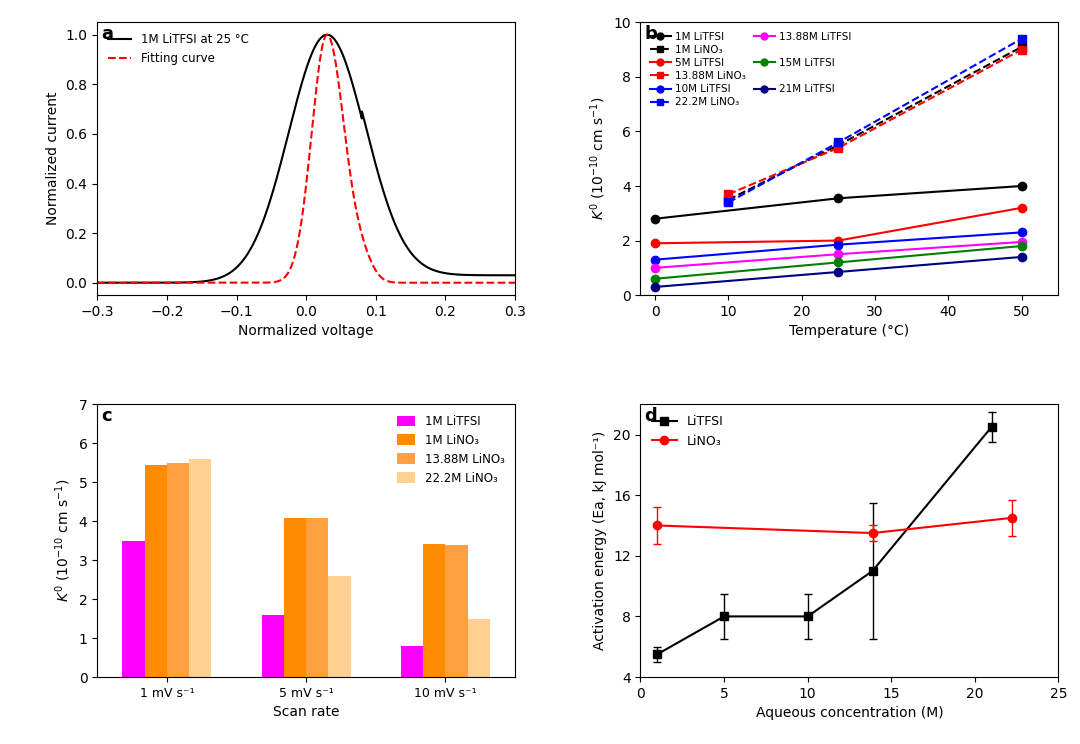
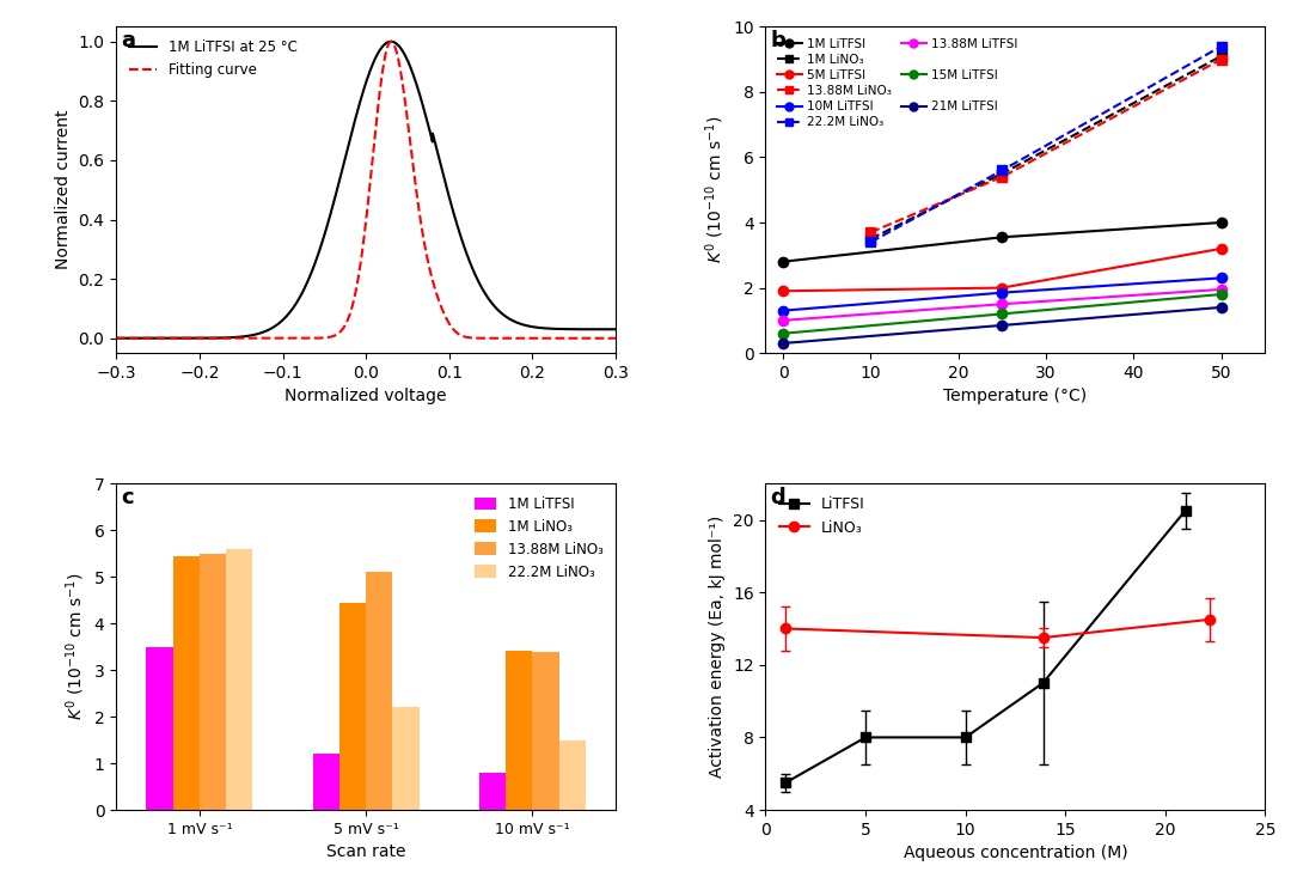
1M LiTFSI/5 mV s⁻¹: 1.6 -> 1.2
1M LiNO₃/5 mV s⁻¹: 4.08 -> 4.45
13.88M LiNO₃/5 mV s⁻¹: 4.08 -> 5.10
22.2M LiNO₃/5 mV s⁻¹: 2.6 -> 2.2
